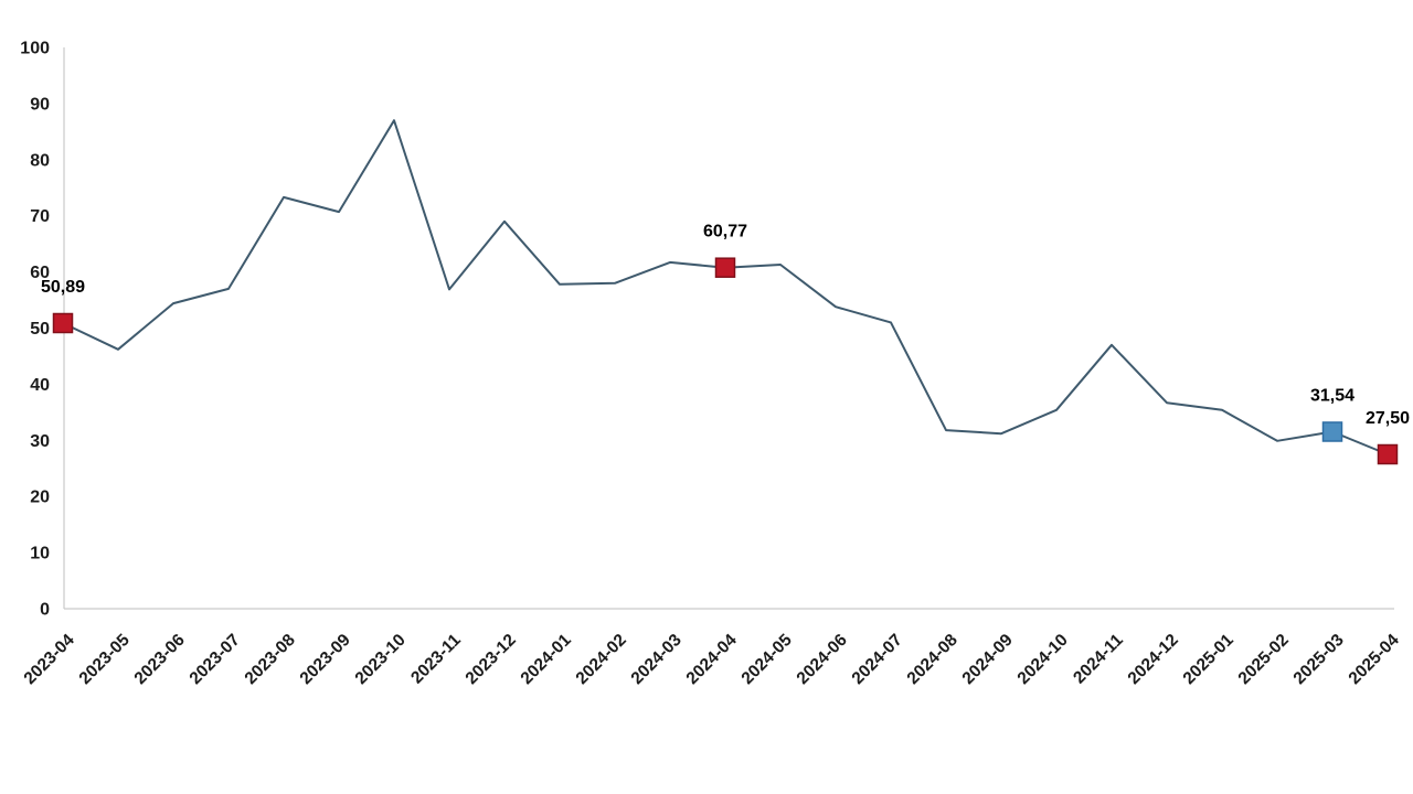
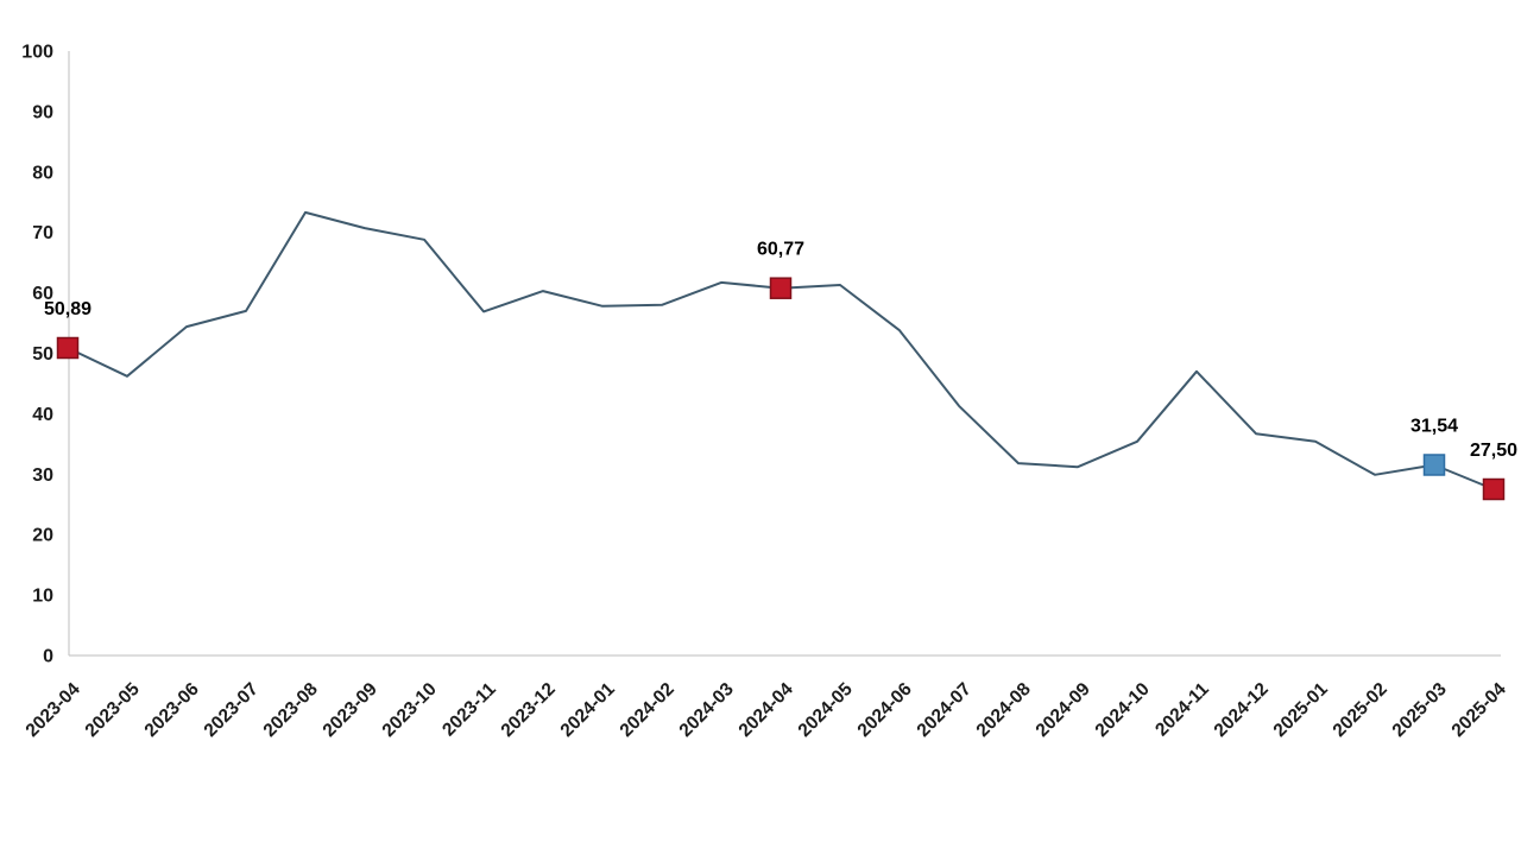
2023-10: 87 -> 69
2023-12: 69 -> 60
2024-07: 51 -> 41
